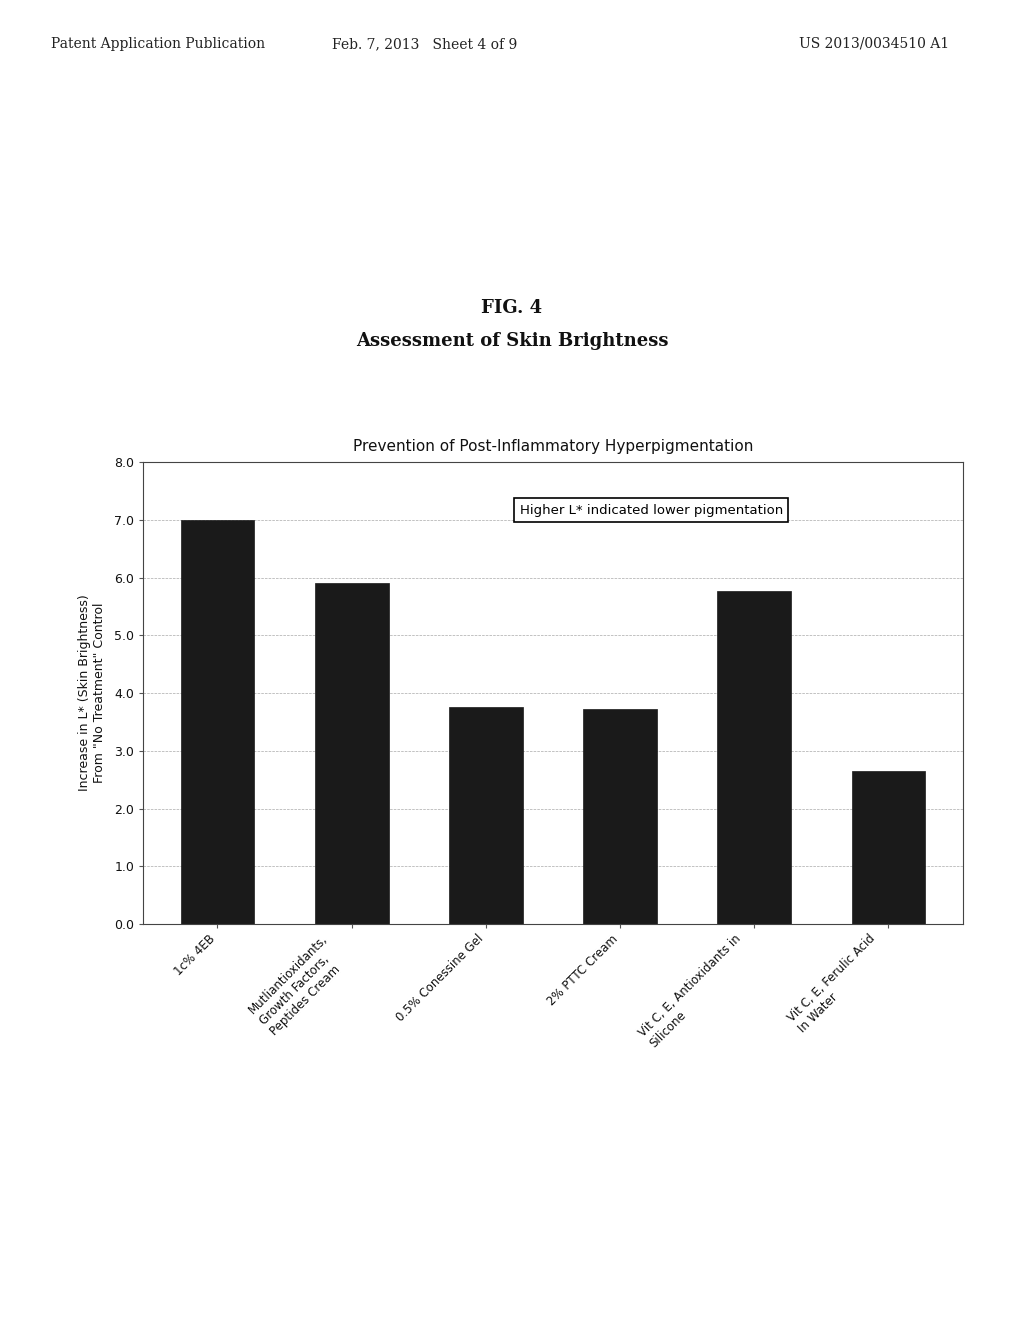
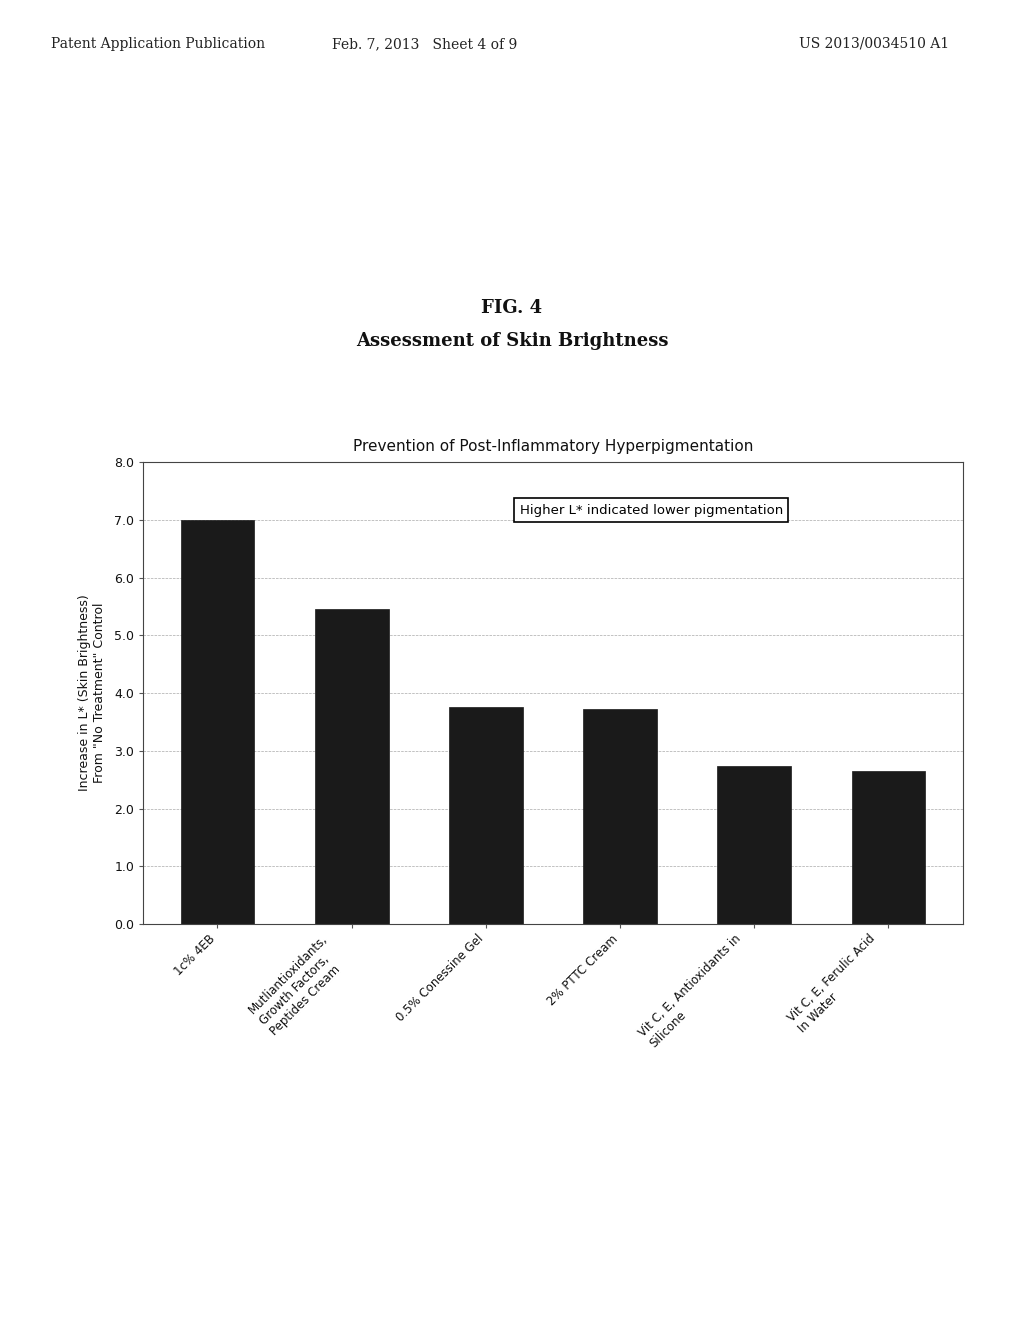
Mutliantioxidants, Growth Factors, Peptides Cream: 5.90 -> 5.45
Vit C, E, Antioxidants in Silicone: 5.76 -> 2.73
